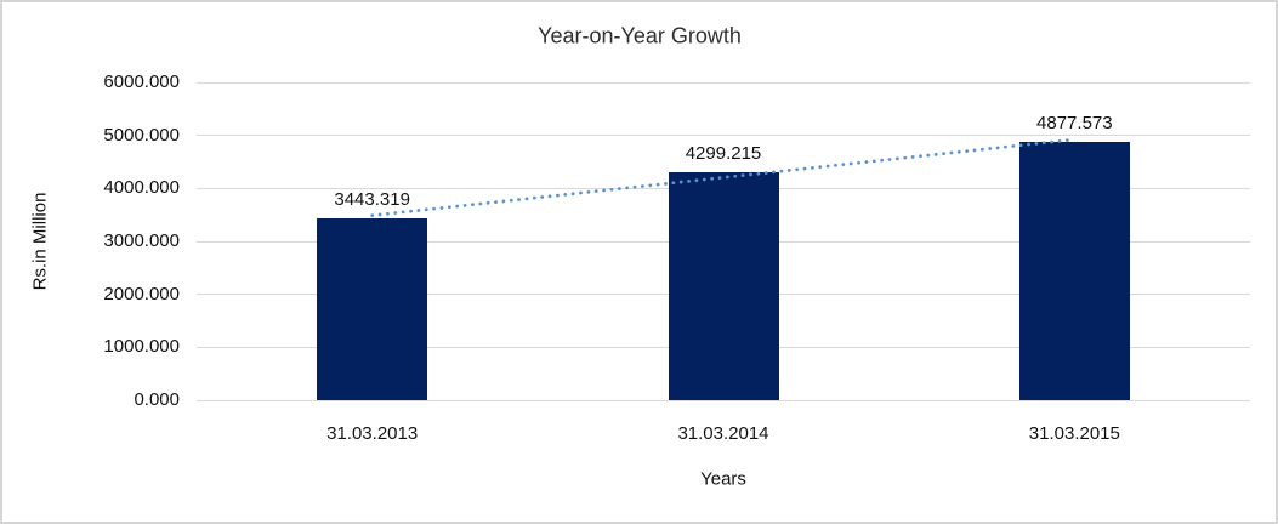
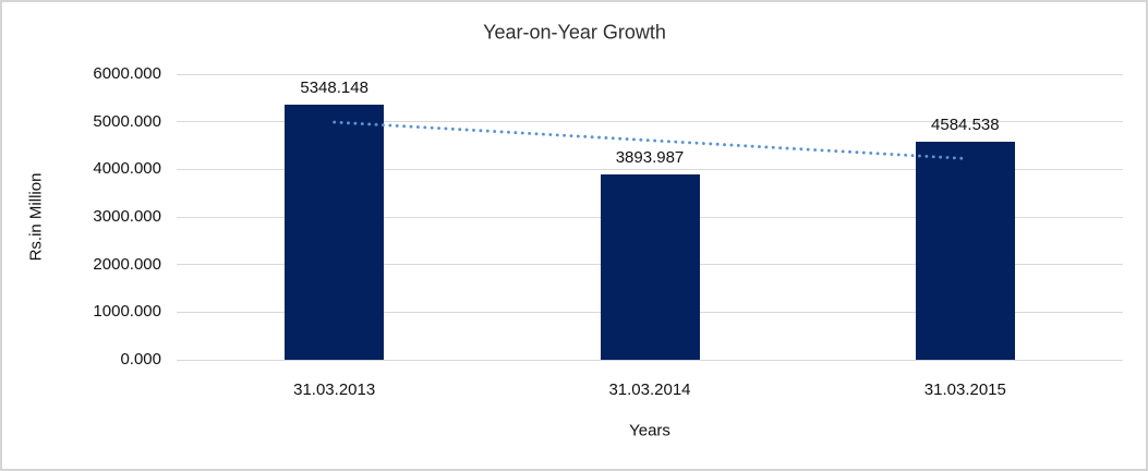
31.03.2013: 3443.319 -> 5348.148
31.03.2014: 4299.215 -> 3893.987
31.03.2015: 4877.573 -> 4584.538
